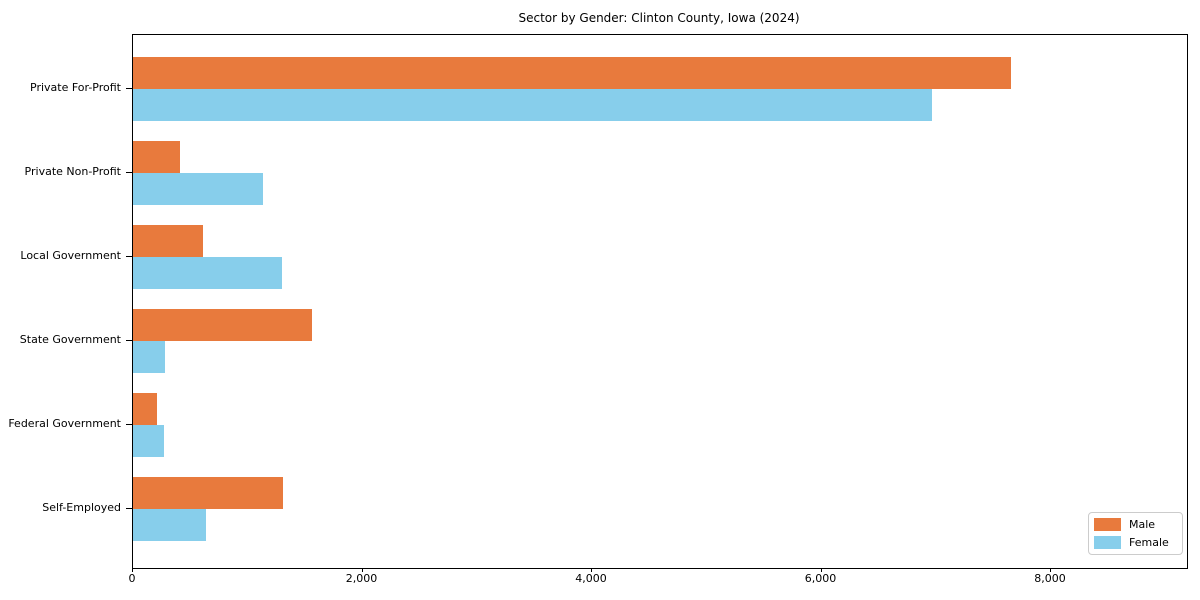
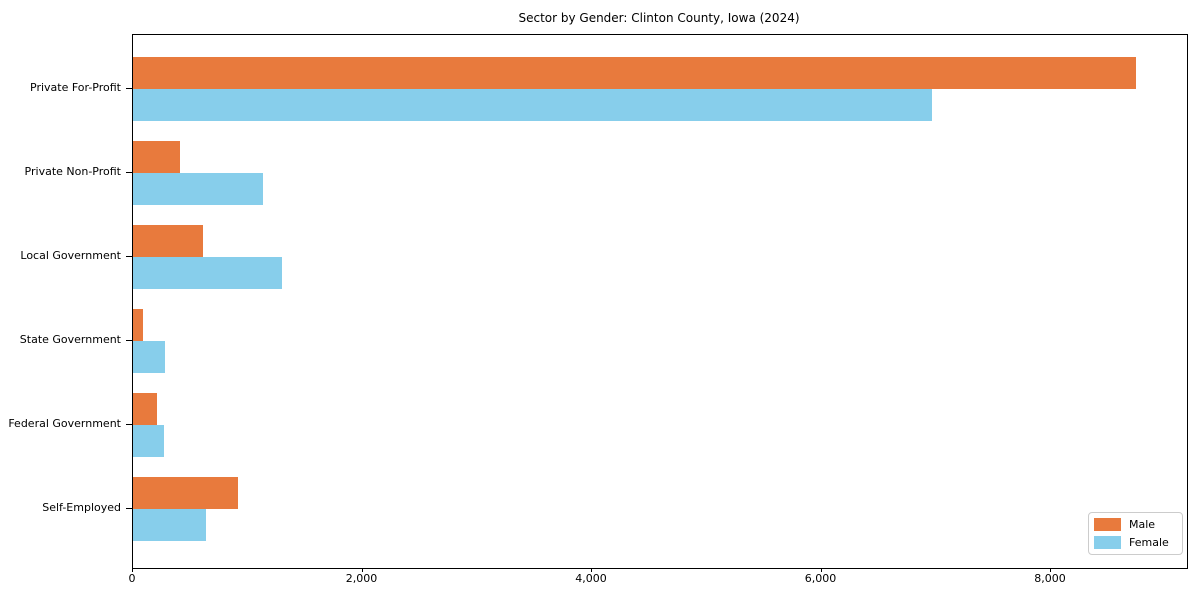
Male/Private For-Profit: 7650 -> 8740
Male/State Government: 1560 -> 90
Male/Self-Employed: 1310 -> 920
